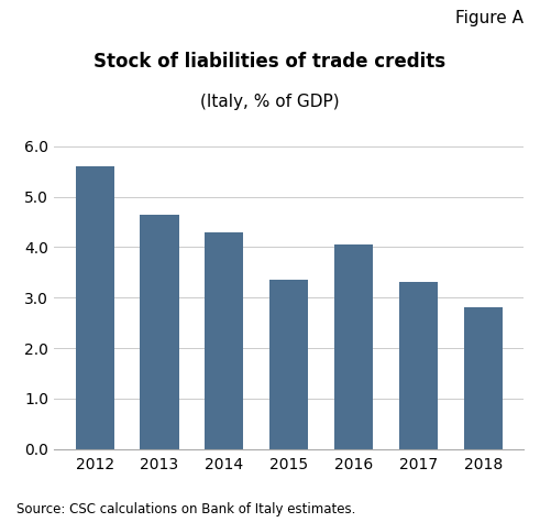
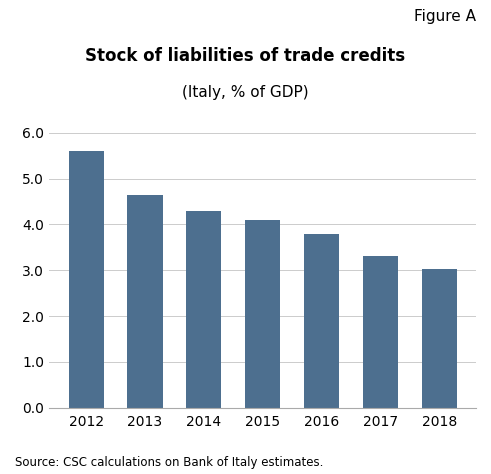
2015: 3.35 -> 4.10
2016: 4.05 -> 3.80
2018: 2.80 -> 3.03
